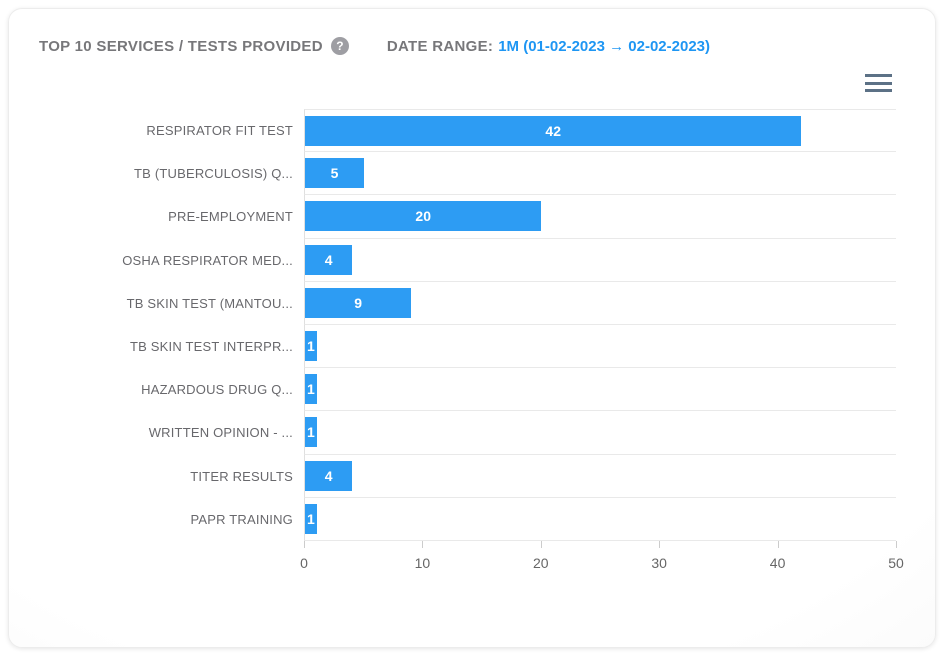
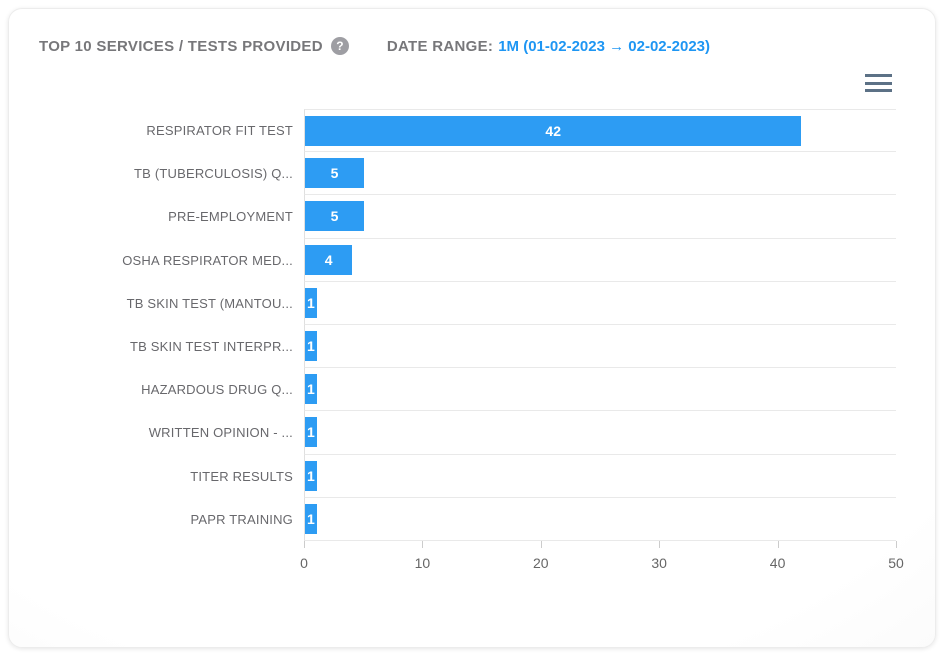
PRE-EMPLOYMENT: 20 -> 5
TB SKIN TEST (MANTOU...: 9 -> 1
TITER RESULTS: 4 -> 1
